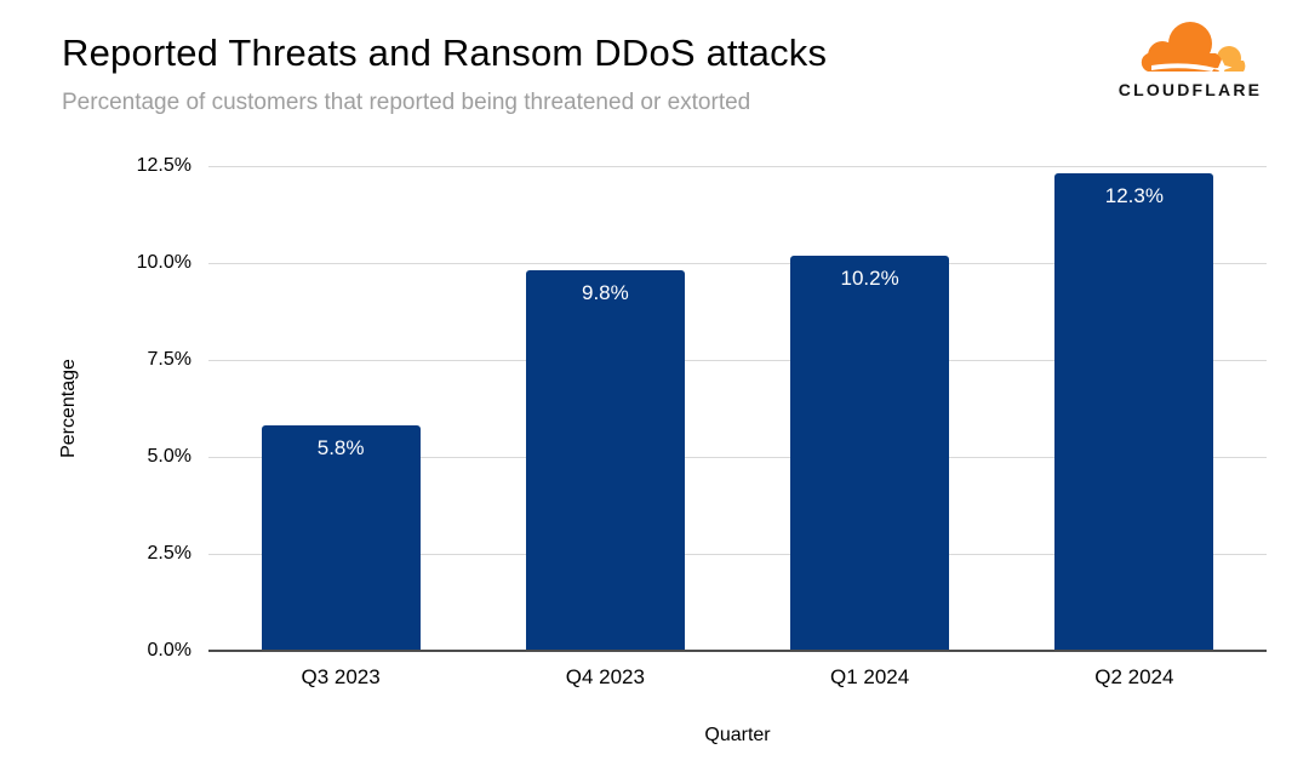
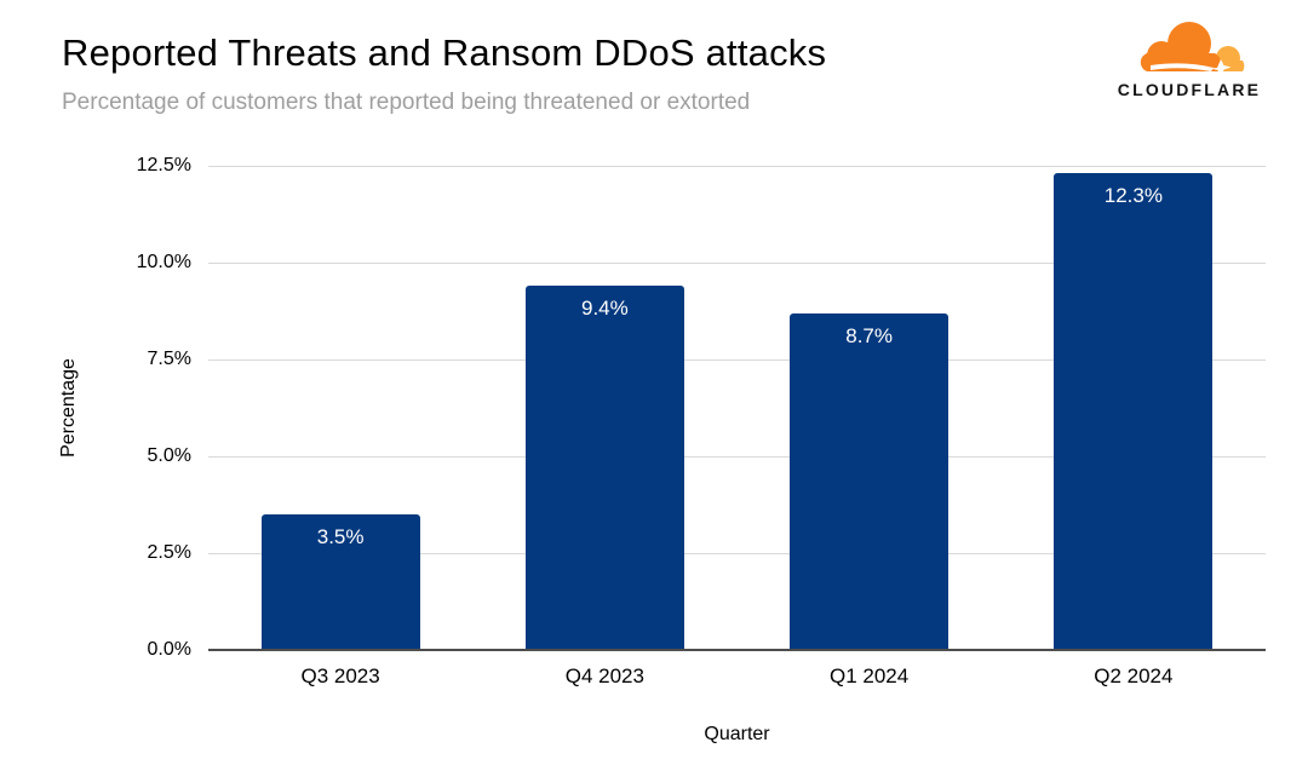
Q3 2023: 5.8% -> 3.5%
Q4 2023: 9.8% -> 9.4%
Q1 2024: 10.2% -> 8.7%
